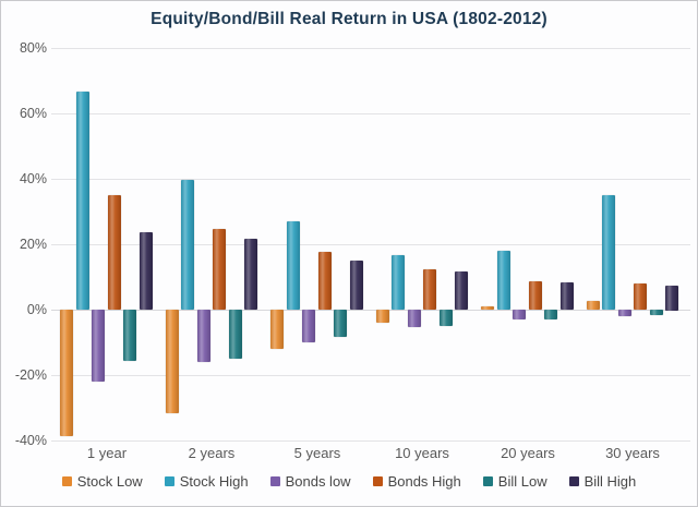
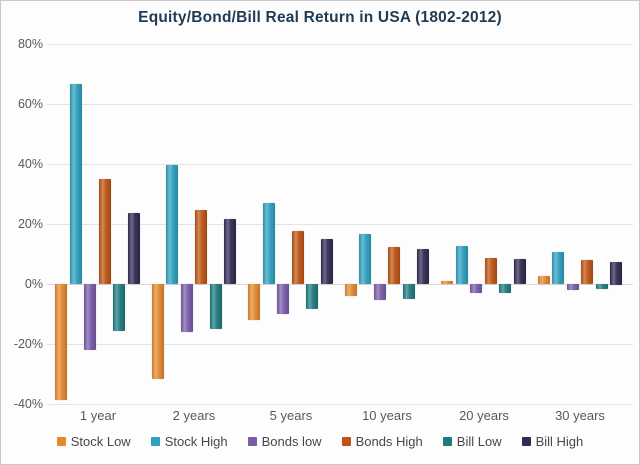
Stock High/20 years: 18% -> 13%
Stock High/30 years: 35% -> 11%
